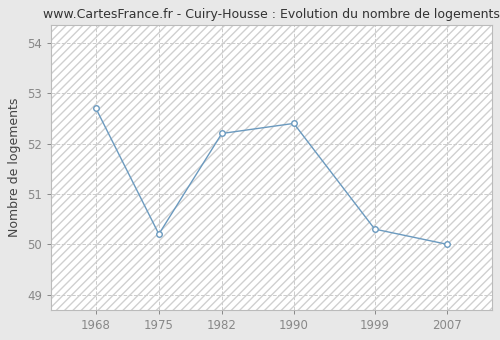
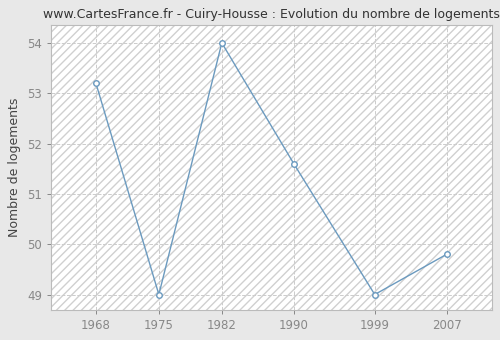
1968: 52.7 -> 53.2
1975: 50.2 -> 49.0
1982: 52.2 -> 54.0
1990: 52.4 -> 51.6
1999: 50.3 -> 49.0
2007: 50.0 -> 49.8
